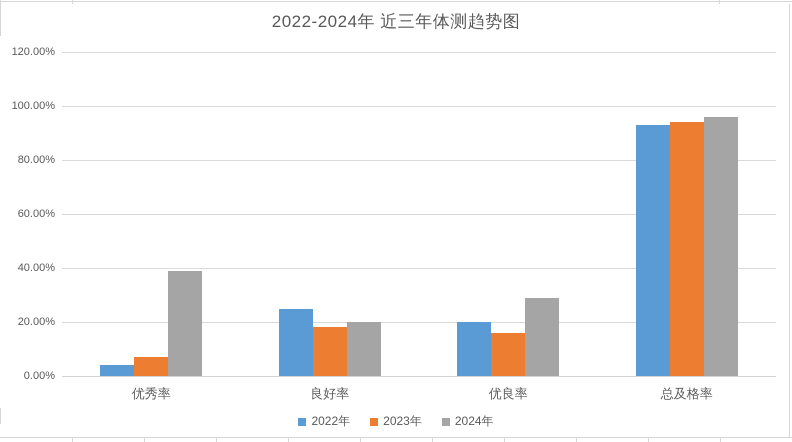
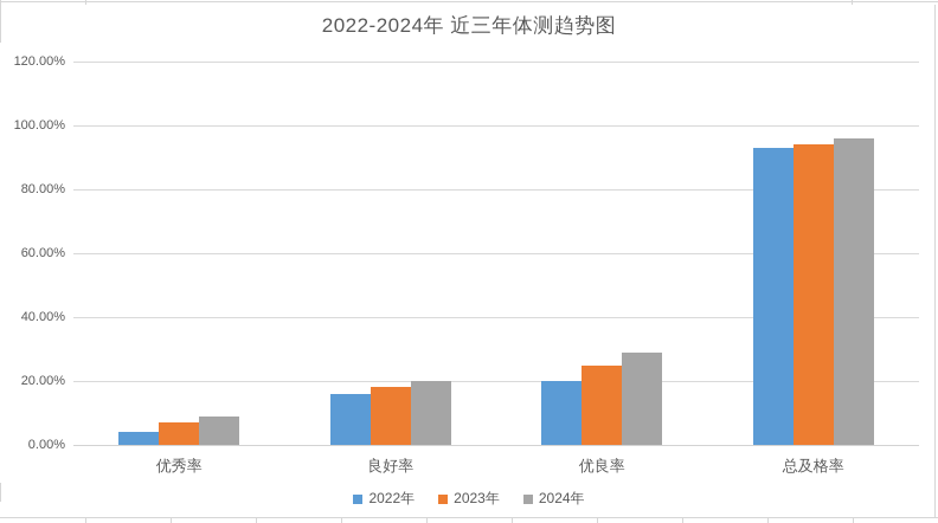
2024年/优秀率: 39% -> 9%
2022年/良好率: 25% -> 16%
2023年/优良率: 16% -> 25%
